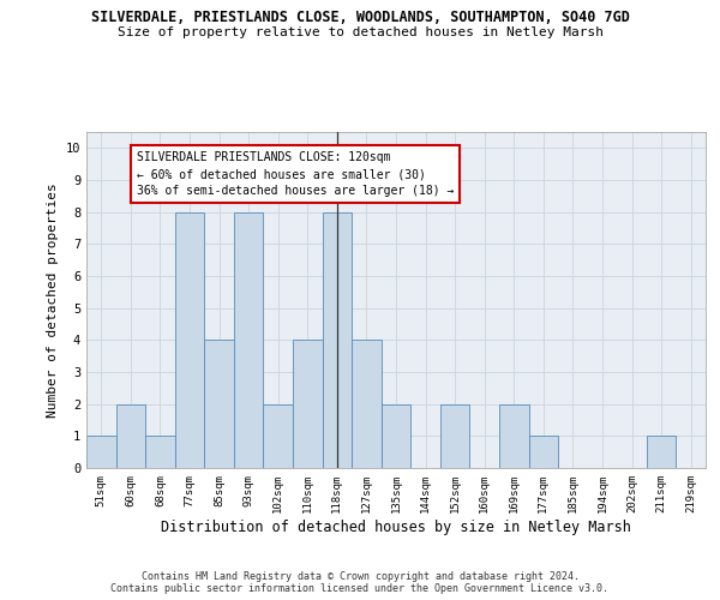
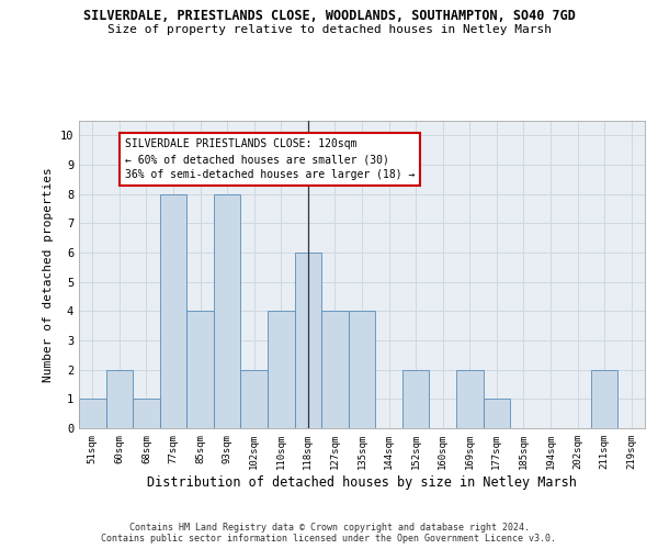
118sqm: 8 -> 6
135sqm: 2 -> 4
211sqm: 1 -> 2
